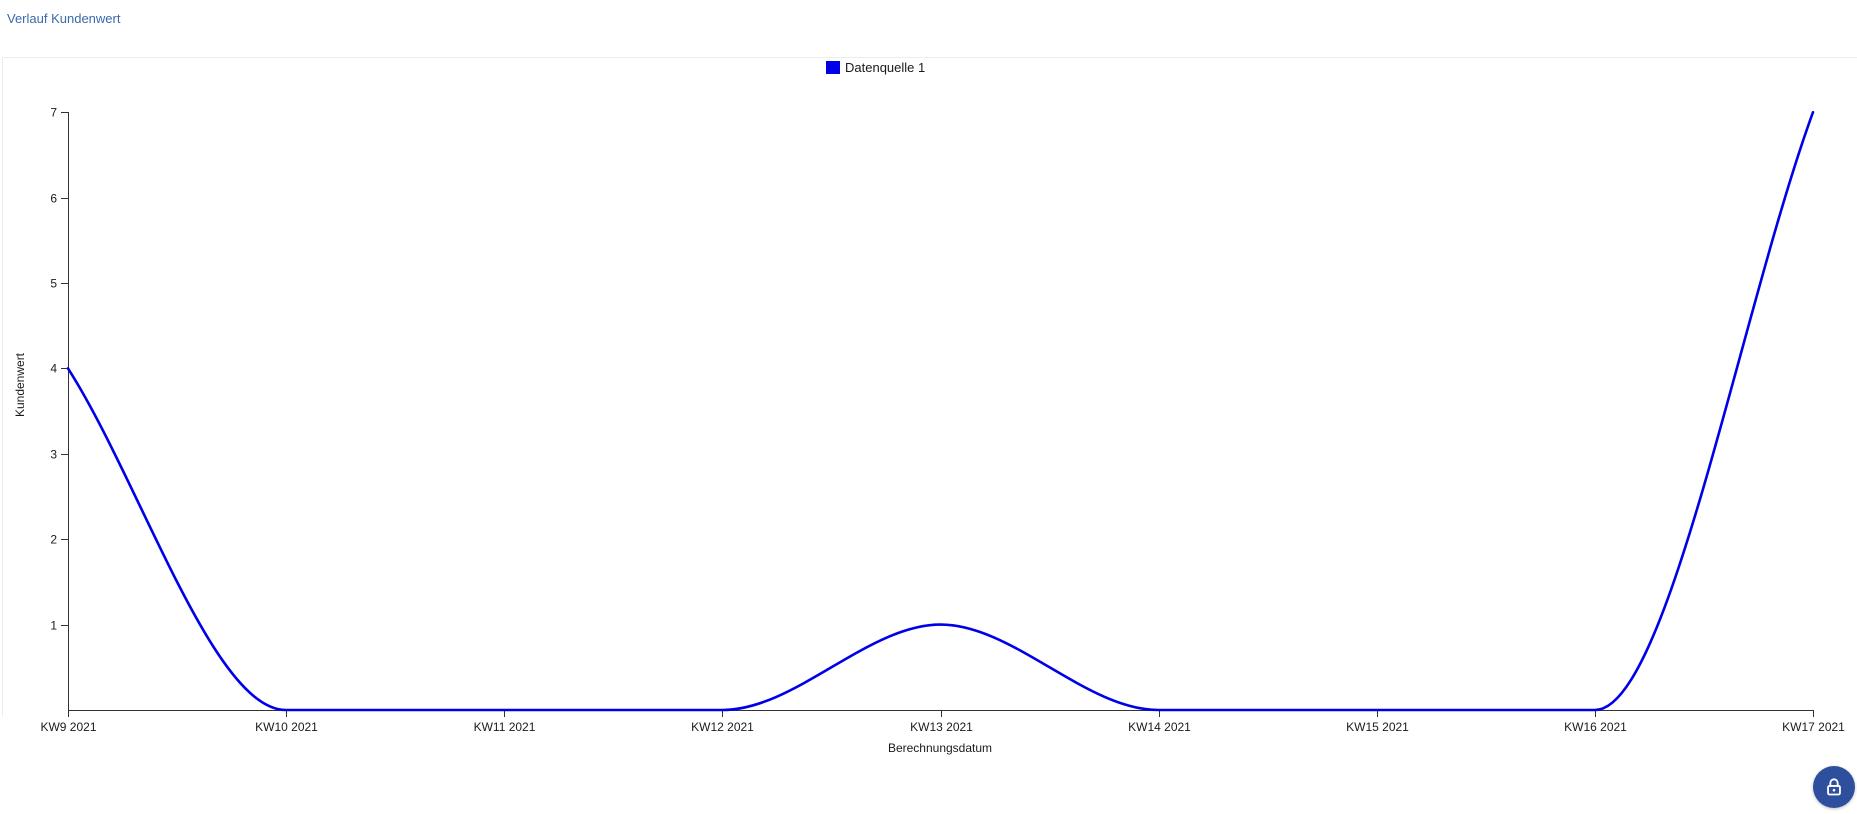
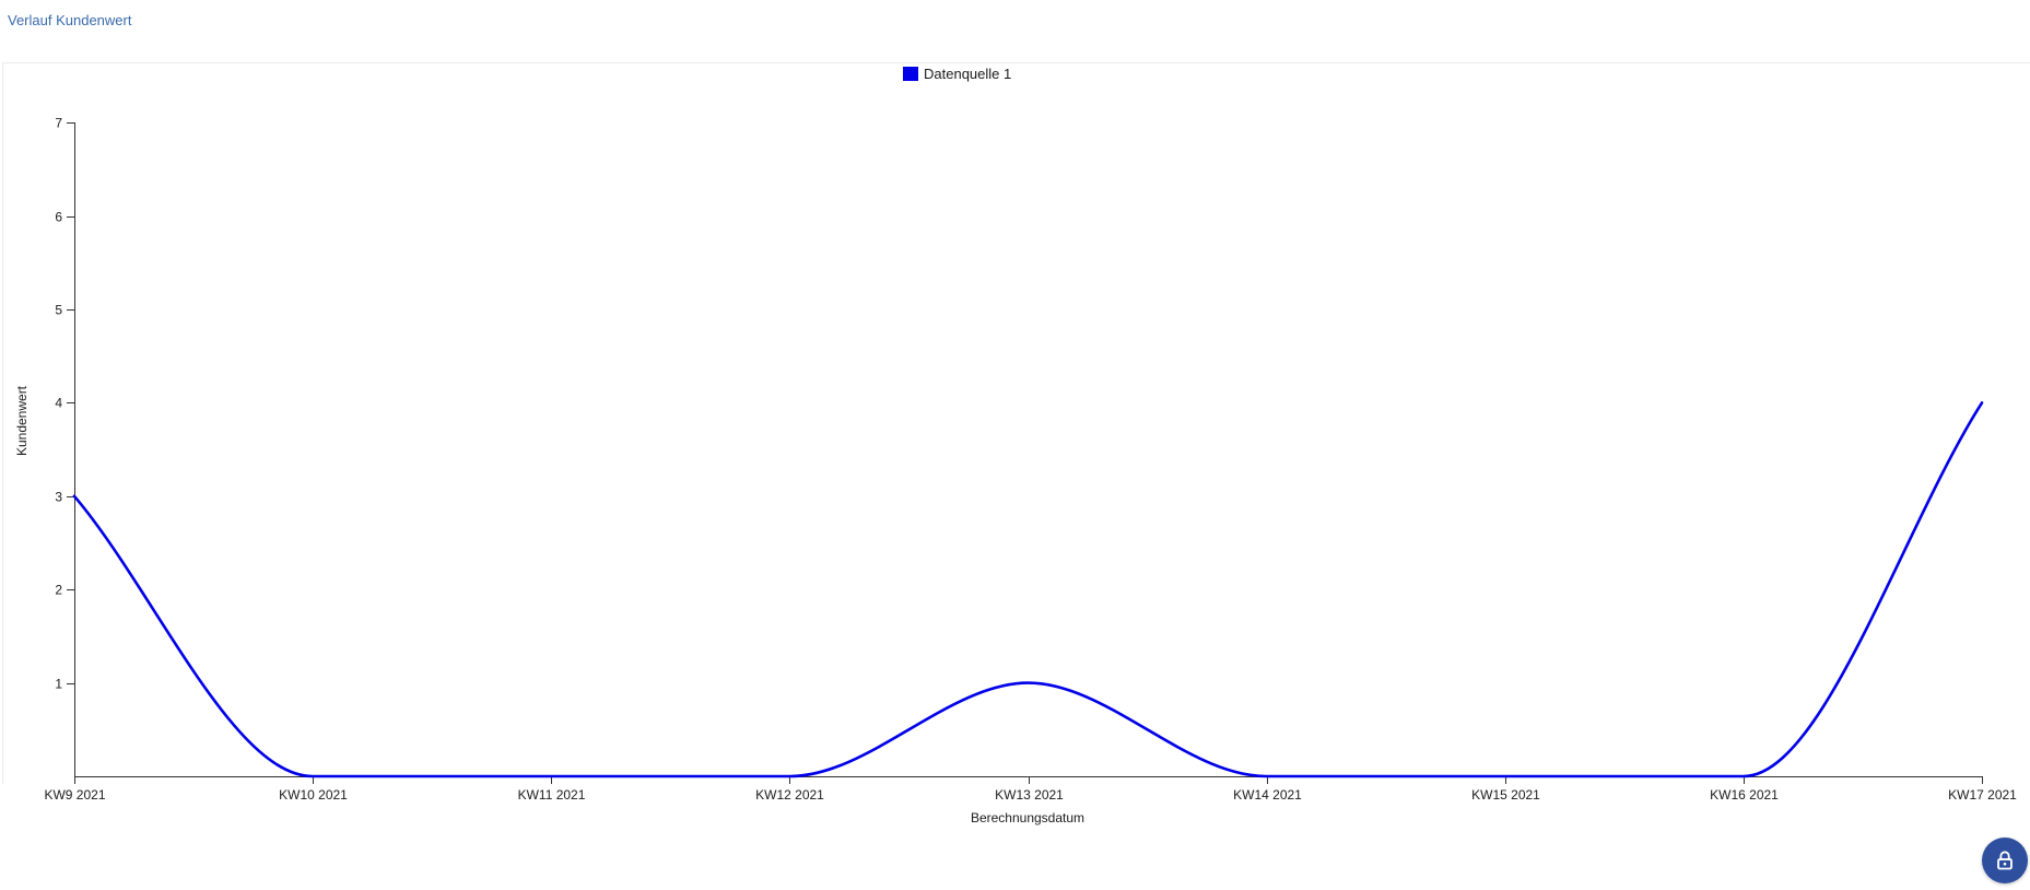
KW9 2021: 4 -> 3
KW17 2021: 7 -> 4
